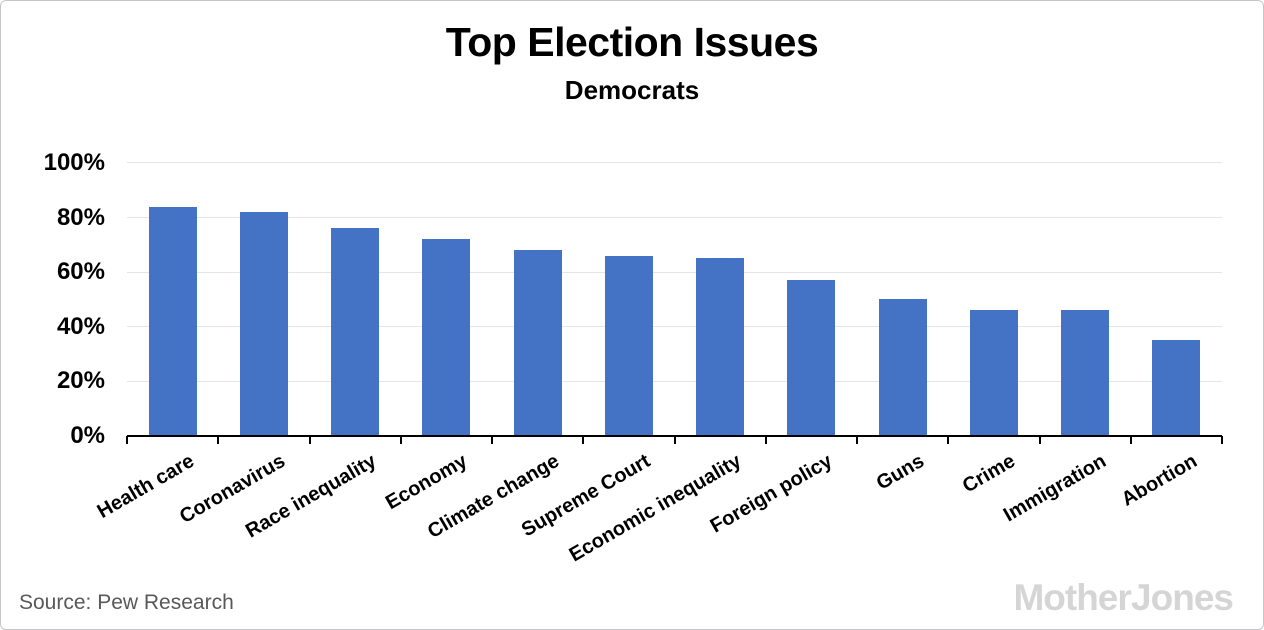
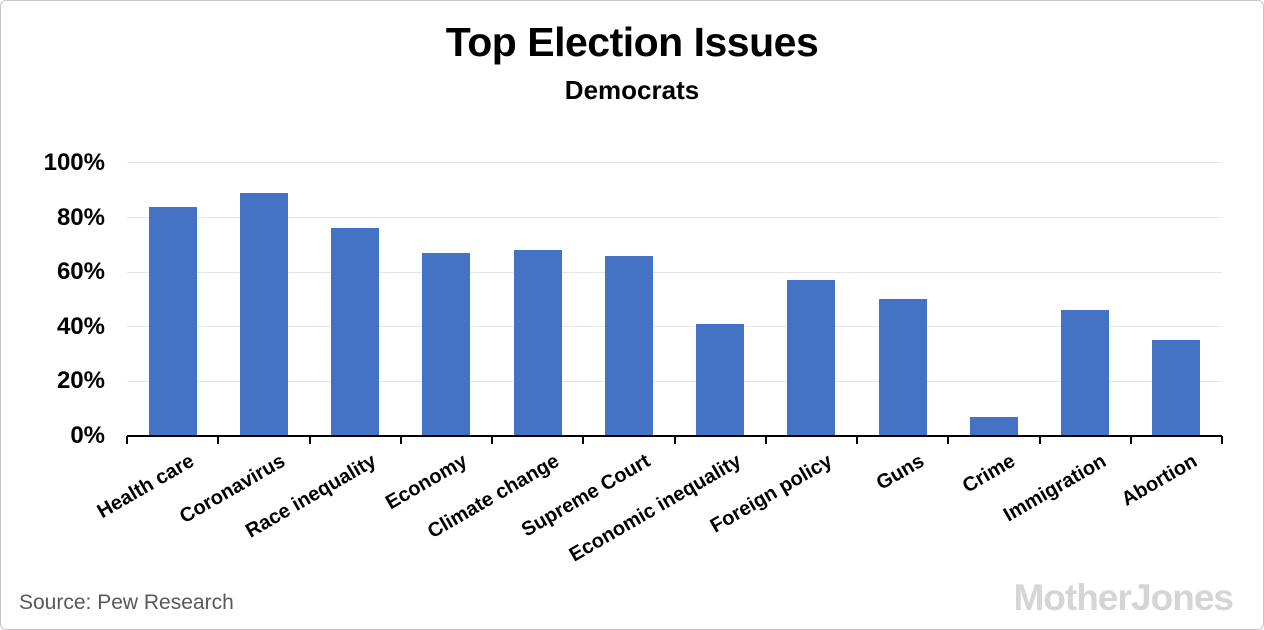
Coronavirus: 82% -> 89%
Economy: 72% -> 67%
Economic inequality: 65% -> 41%
Crime: 46% -> 7%
